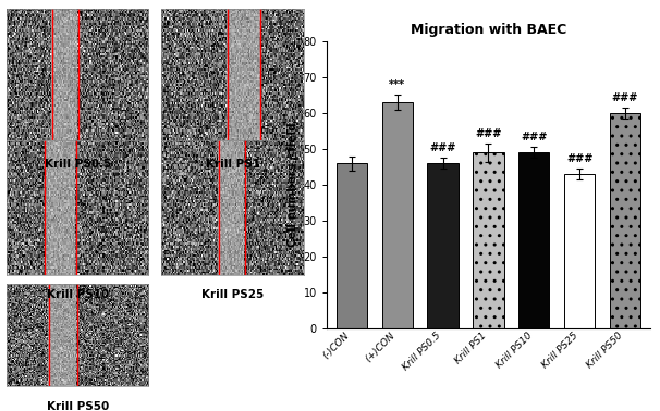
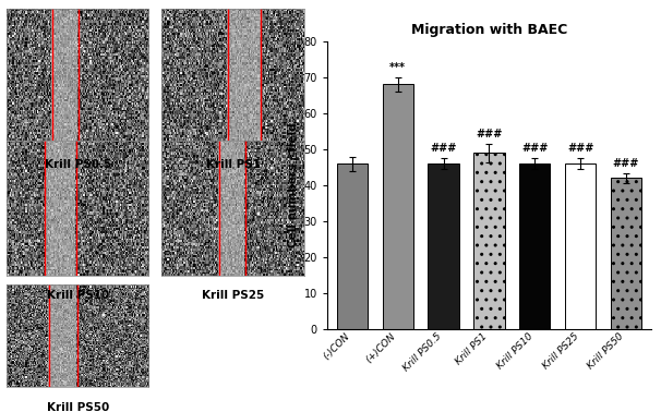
(+)CON: 63 -> 68
Krill PS10: 49 -> 46
Krill PS25: 43 -> 46
Krill PS50: 60 -> 42
